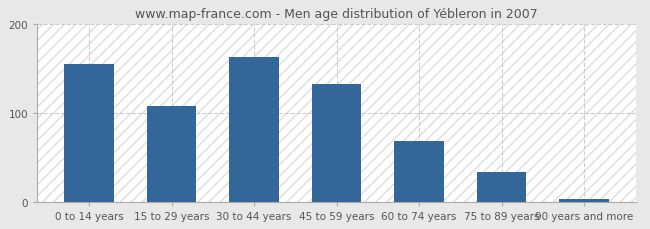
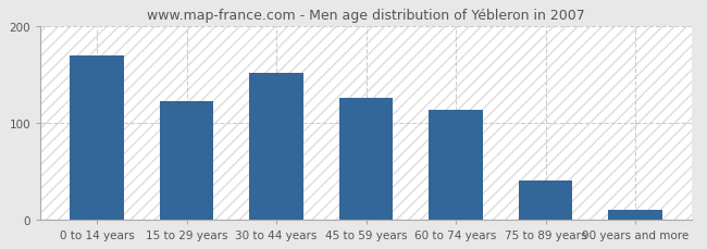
0 to 14 years: 155 -> 170
15 to 29 years: 108 -> 122
30 to 44 years: 163 -> 152
45 to 59 years: 133 -> 126
60 to 74 years: 68 -> 114
75 to 89 years: 33 -> 40
90 years and more: 3 -> 10
